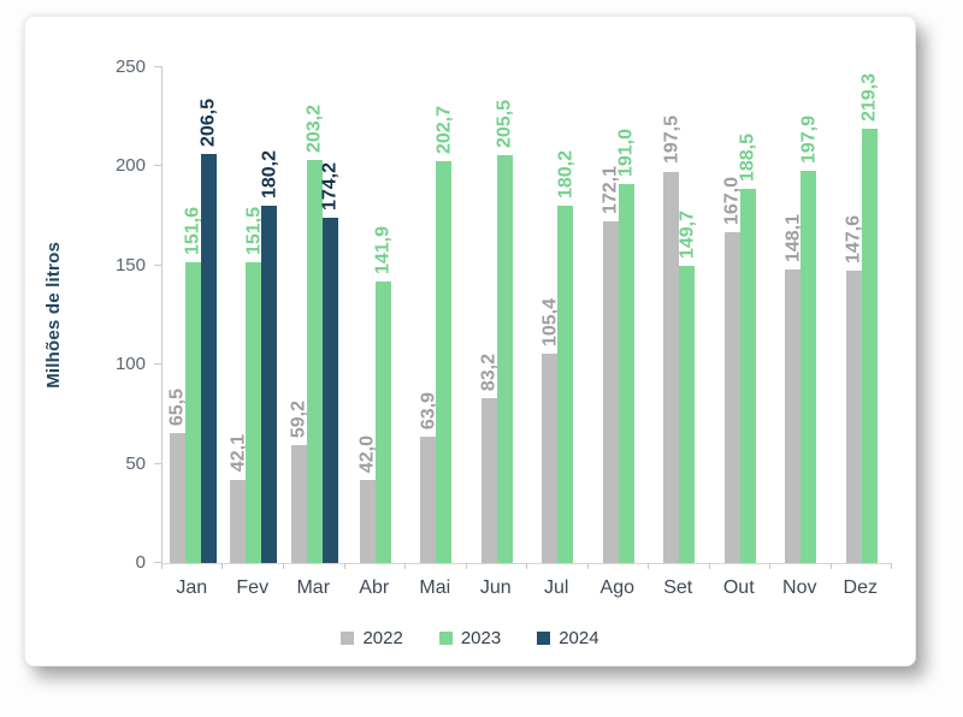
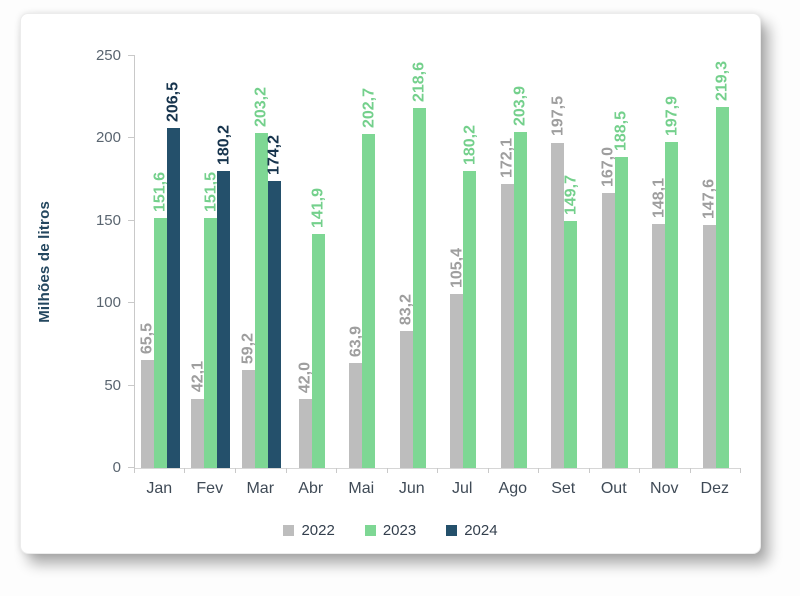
2023/Jun: 205,5 -> 218,6
2023/Ago: 191,0 -> 203,9
